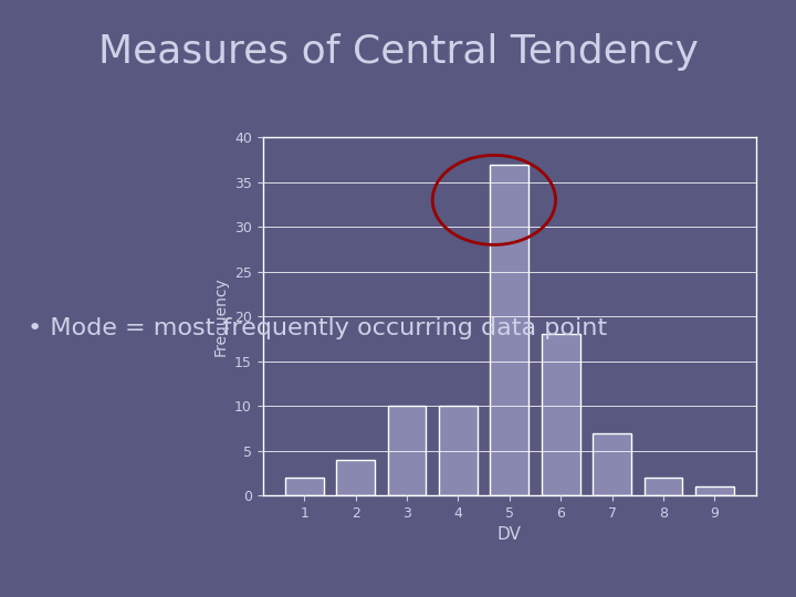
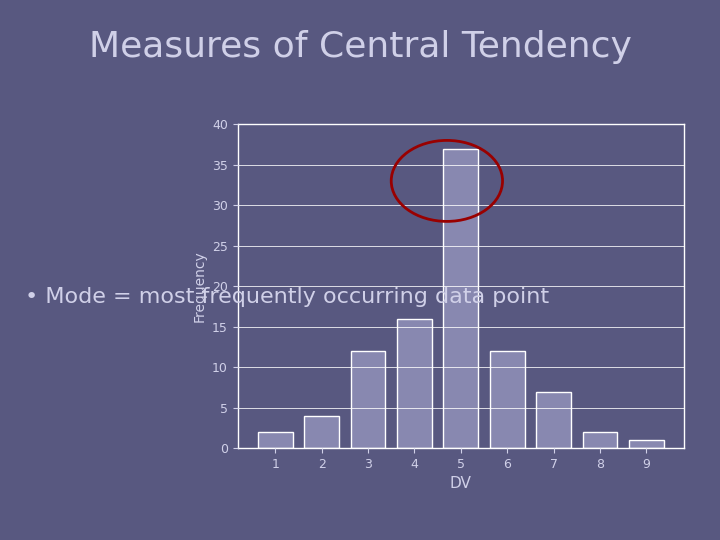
3: 10 -> 12
4: 10 -> 16
6: 18 -> 12
